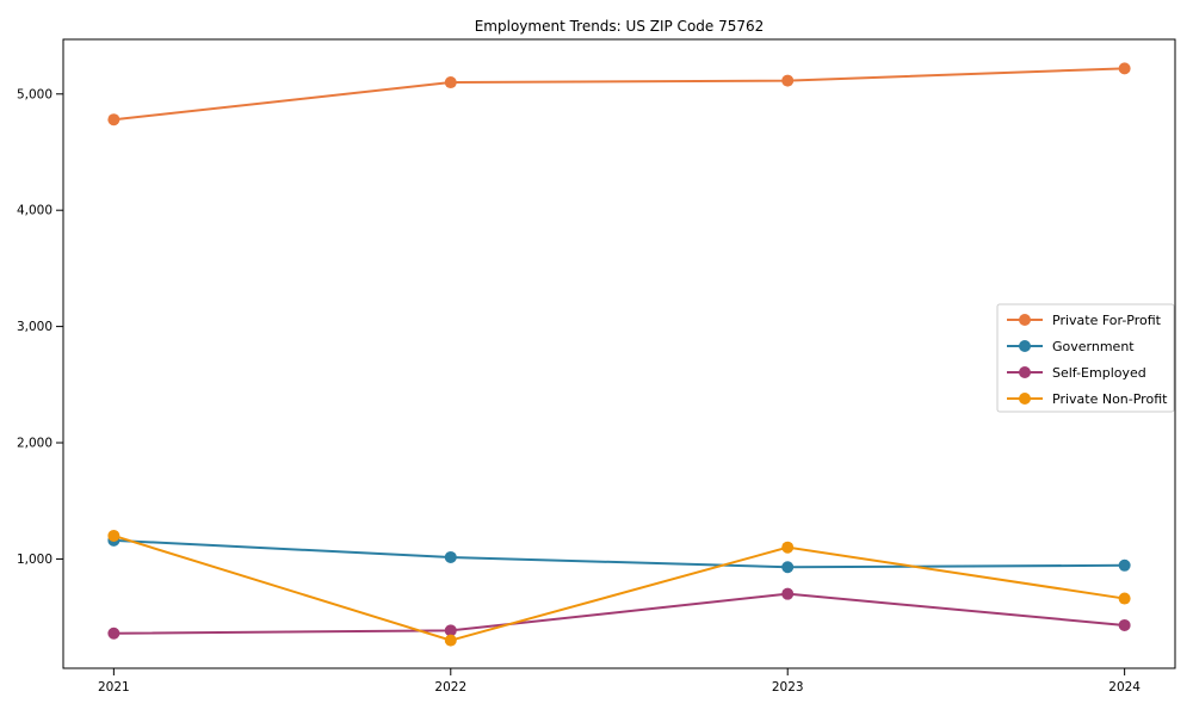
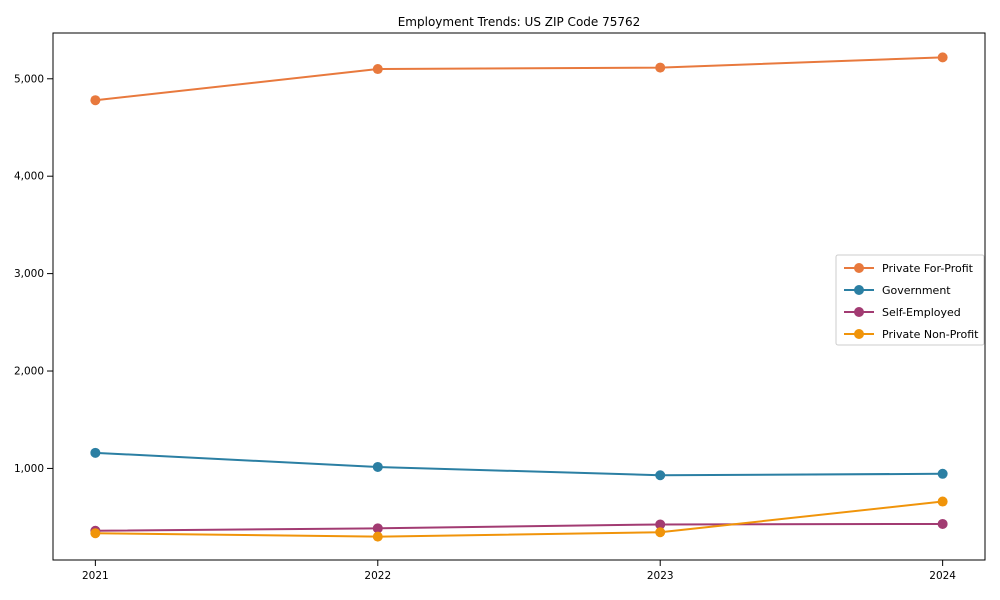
Private Non-Profit/2021: 1200 -> 300
Self-Employed/2023: 700 -> 400
Private Non-Profit/2023: 1100 -> 300
